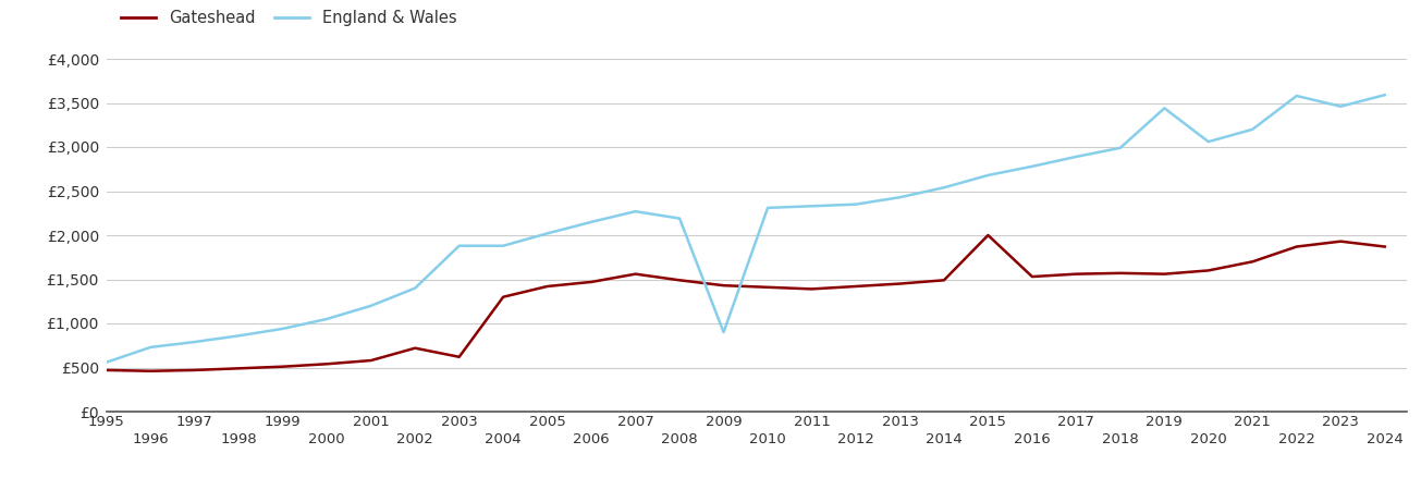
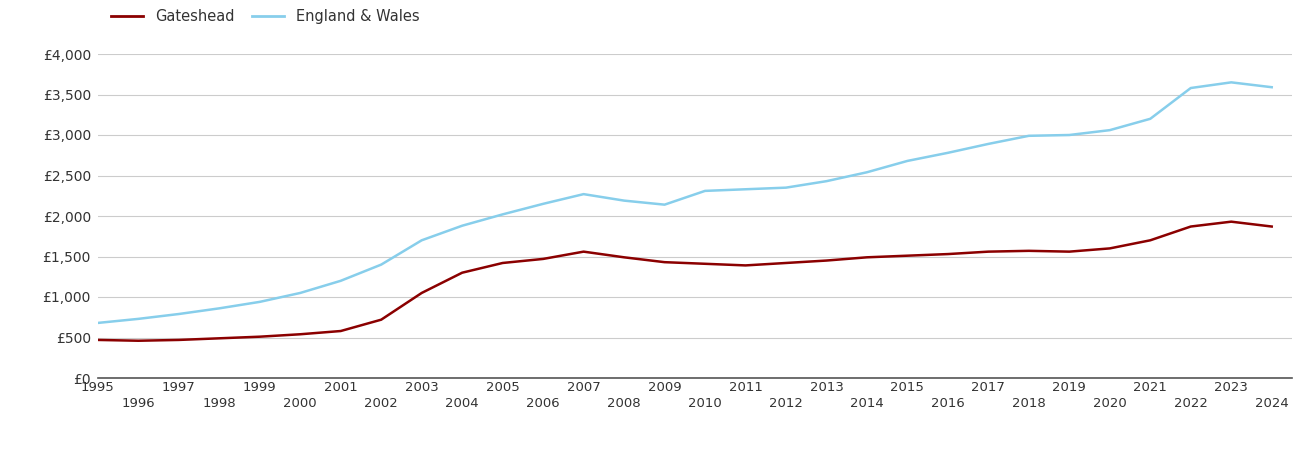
England & Wales/1995: £560 -> £680
Gateshead/2003: £620 -> £1,050
England & Wales/2003: £1,880 -> £1,700
England & Wales/2009: £900 -> £2,140
Gateshead/2015: £2,000 -> £1,510
England & Wales/2019: £3,440 -> £3,000
England & Wales/2023: £3,460 -> £3,650
